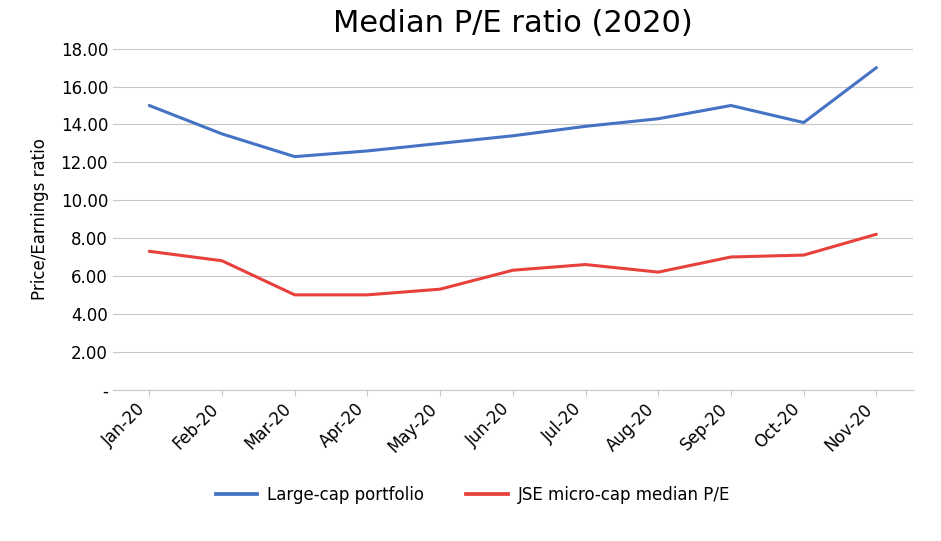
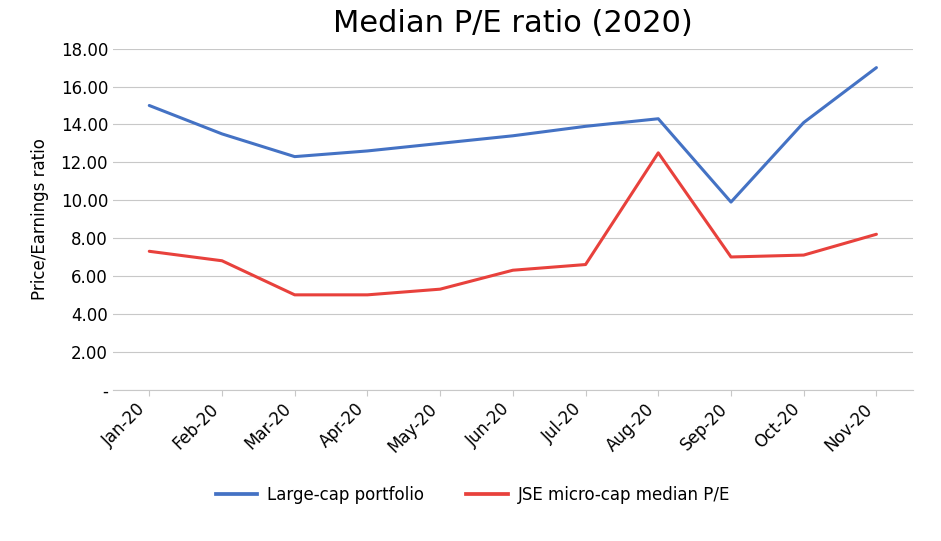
JSE micro-cap median P/E/Aug-20: 6.2 -> 12.5
Large-cap portfolio/Sep-20: 15.0 -> 9.9
